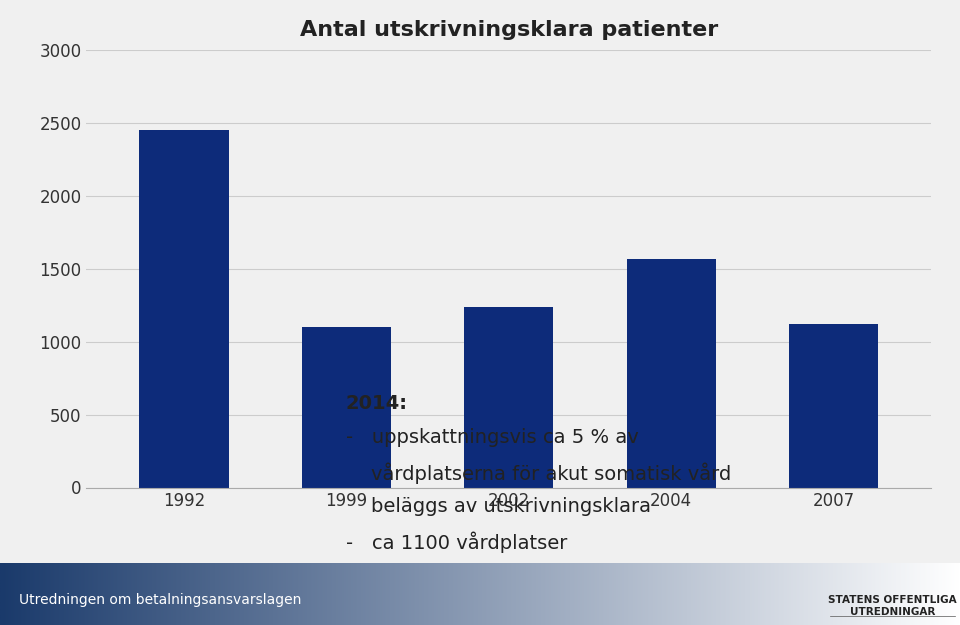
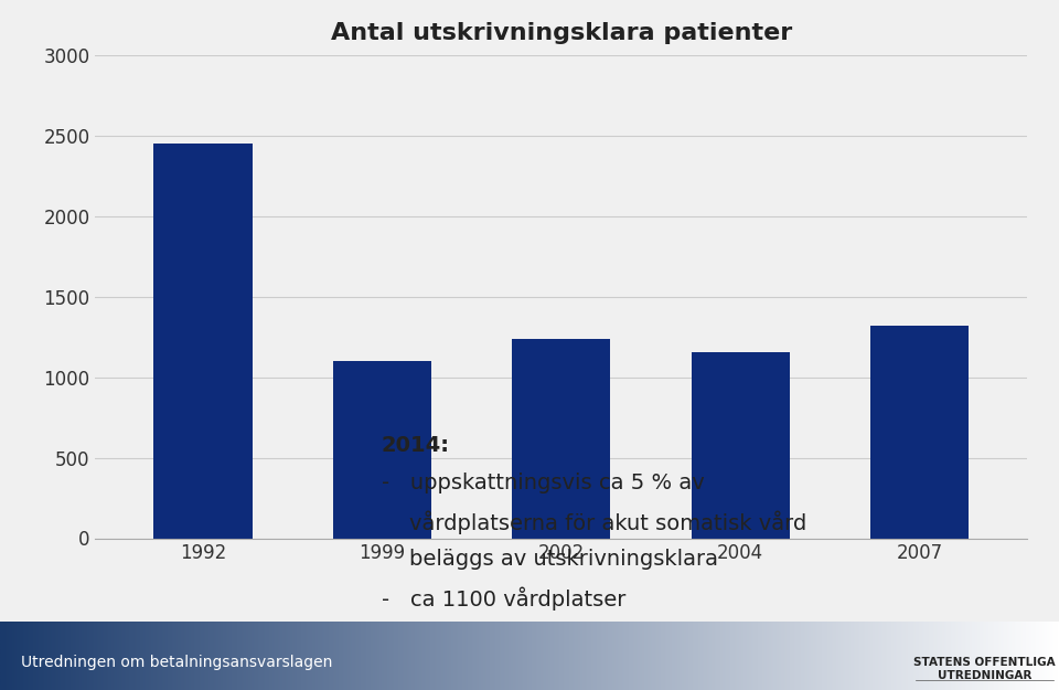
2004: 1570 -> 1160
2007: 1120 -> 1320
